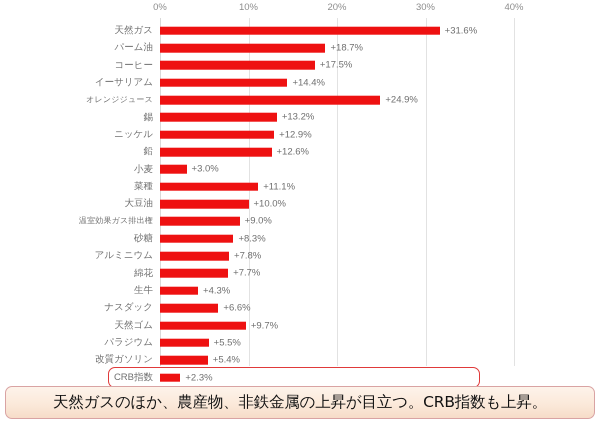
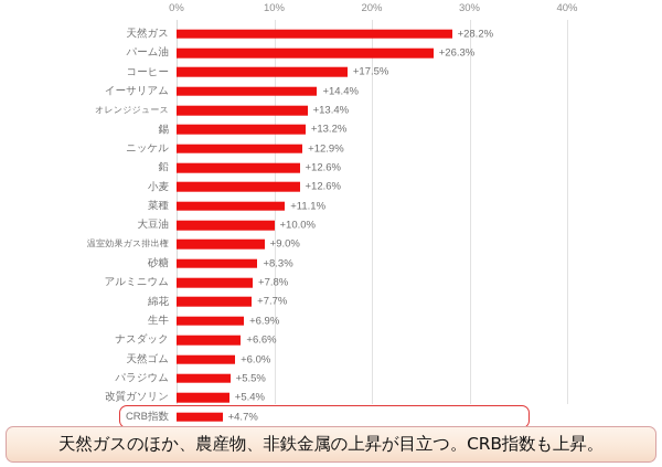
天然ガス: +31.6% -> +28.2%
パーム油: +18.7% -> +26.3%
オレンジジュース: +24.9% -> +13.4%
小麦: +3.0% -> +12.6%
生牛: +4.3% -> +6.9%
天然ゴム: +9.7% -> +6.0%
CRB指数: +2.3% -> +4.7%
